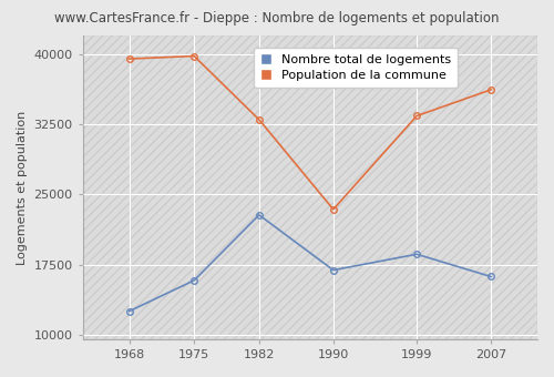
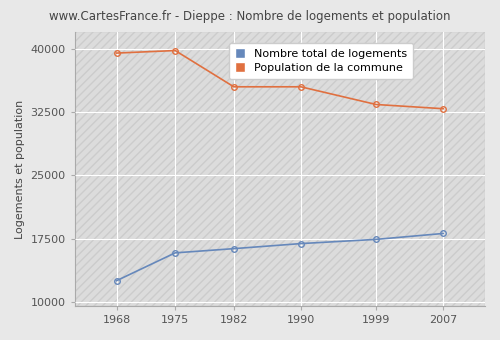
Nombre total de logements/1982: 22800 -> 16300
Population de la commune/1982: 33000 -> 35500
Population de la commune/1990: 23400 -> 35500
Nombre total de logements/1999: 18600 -> 17400
Nombre total de logements/2007: 16200 -> 18100
Population de la commune/2007: 36200 -> 32900
